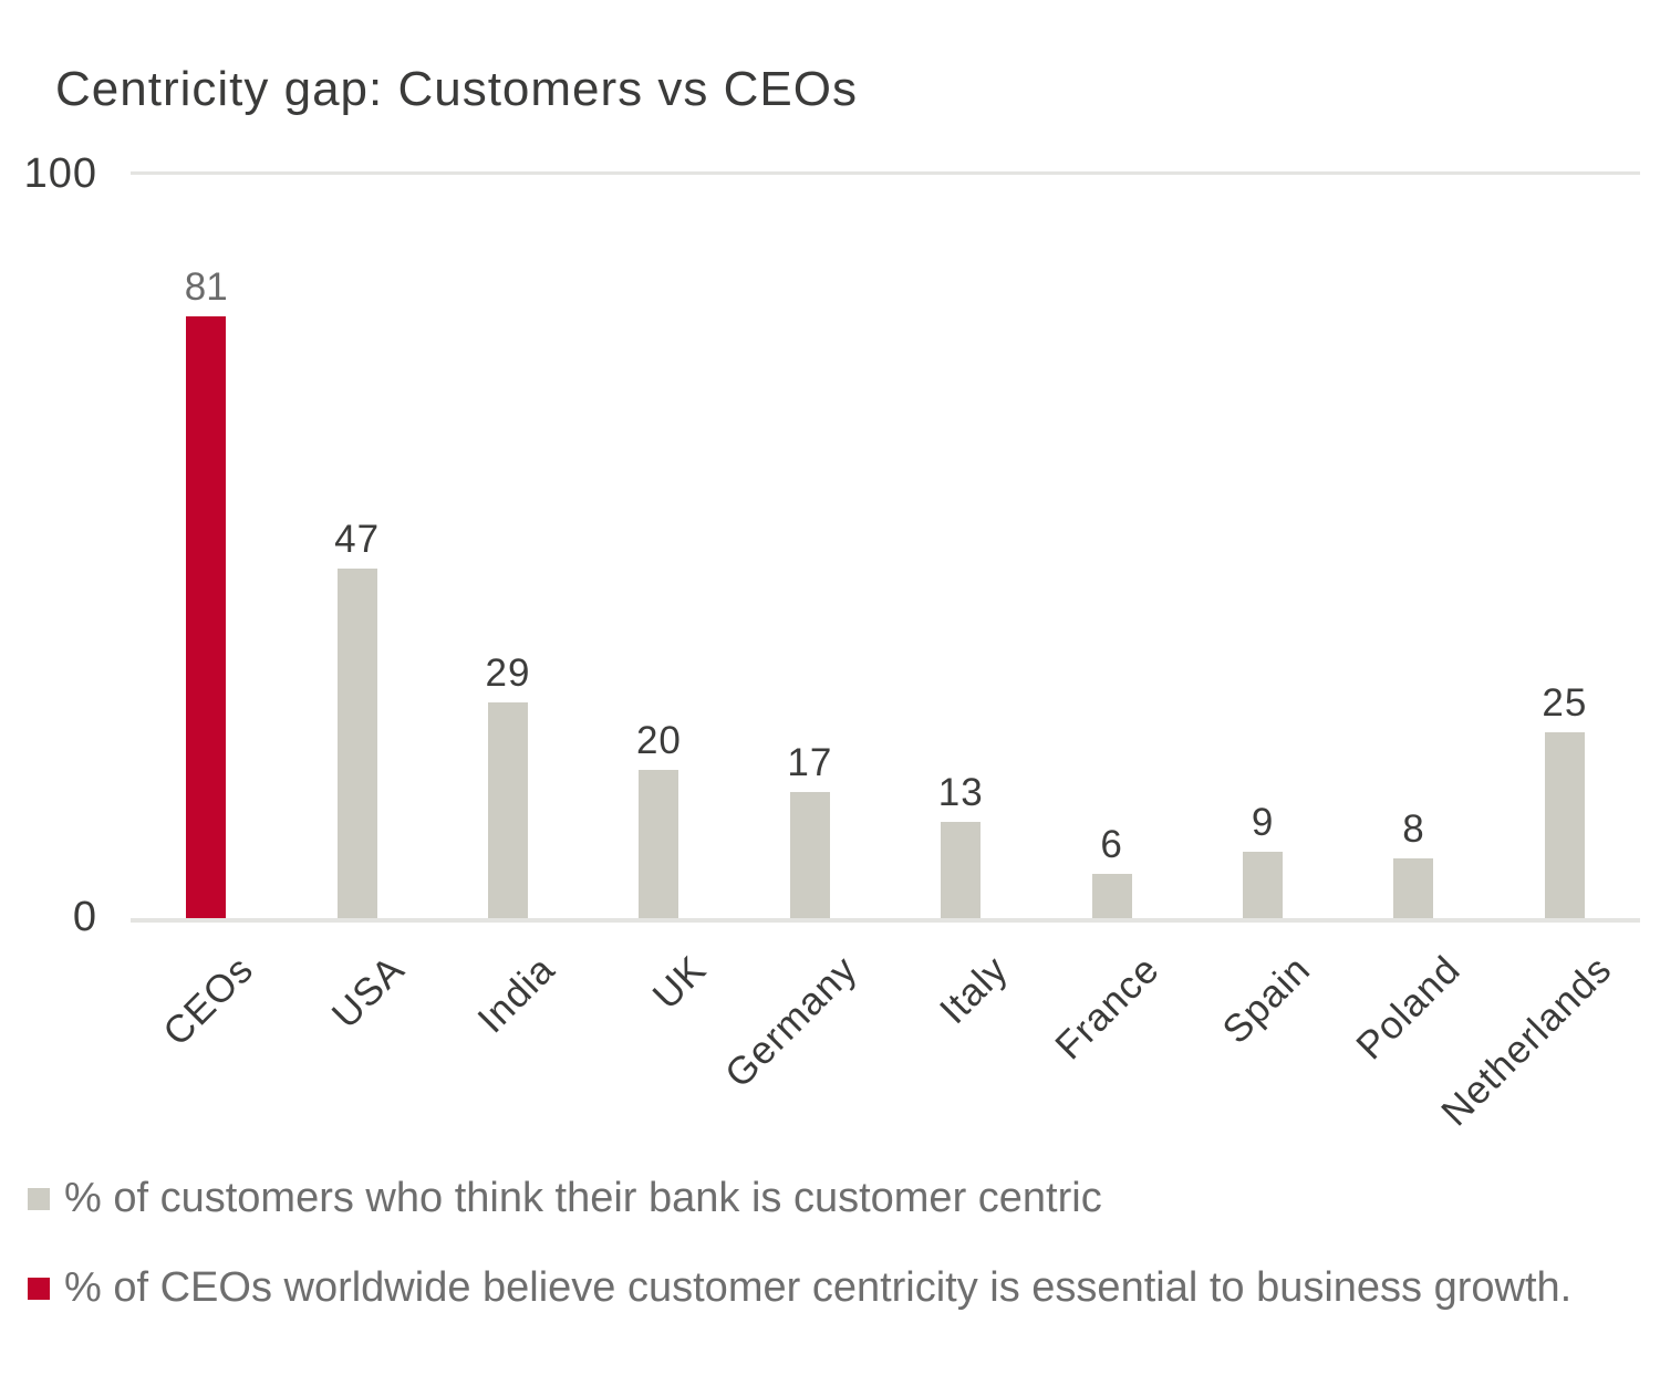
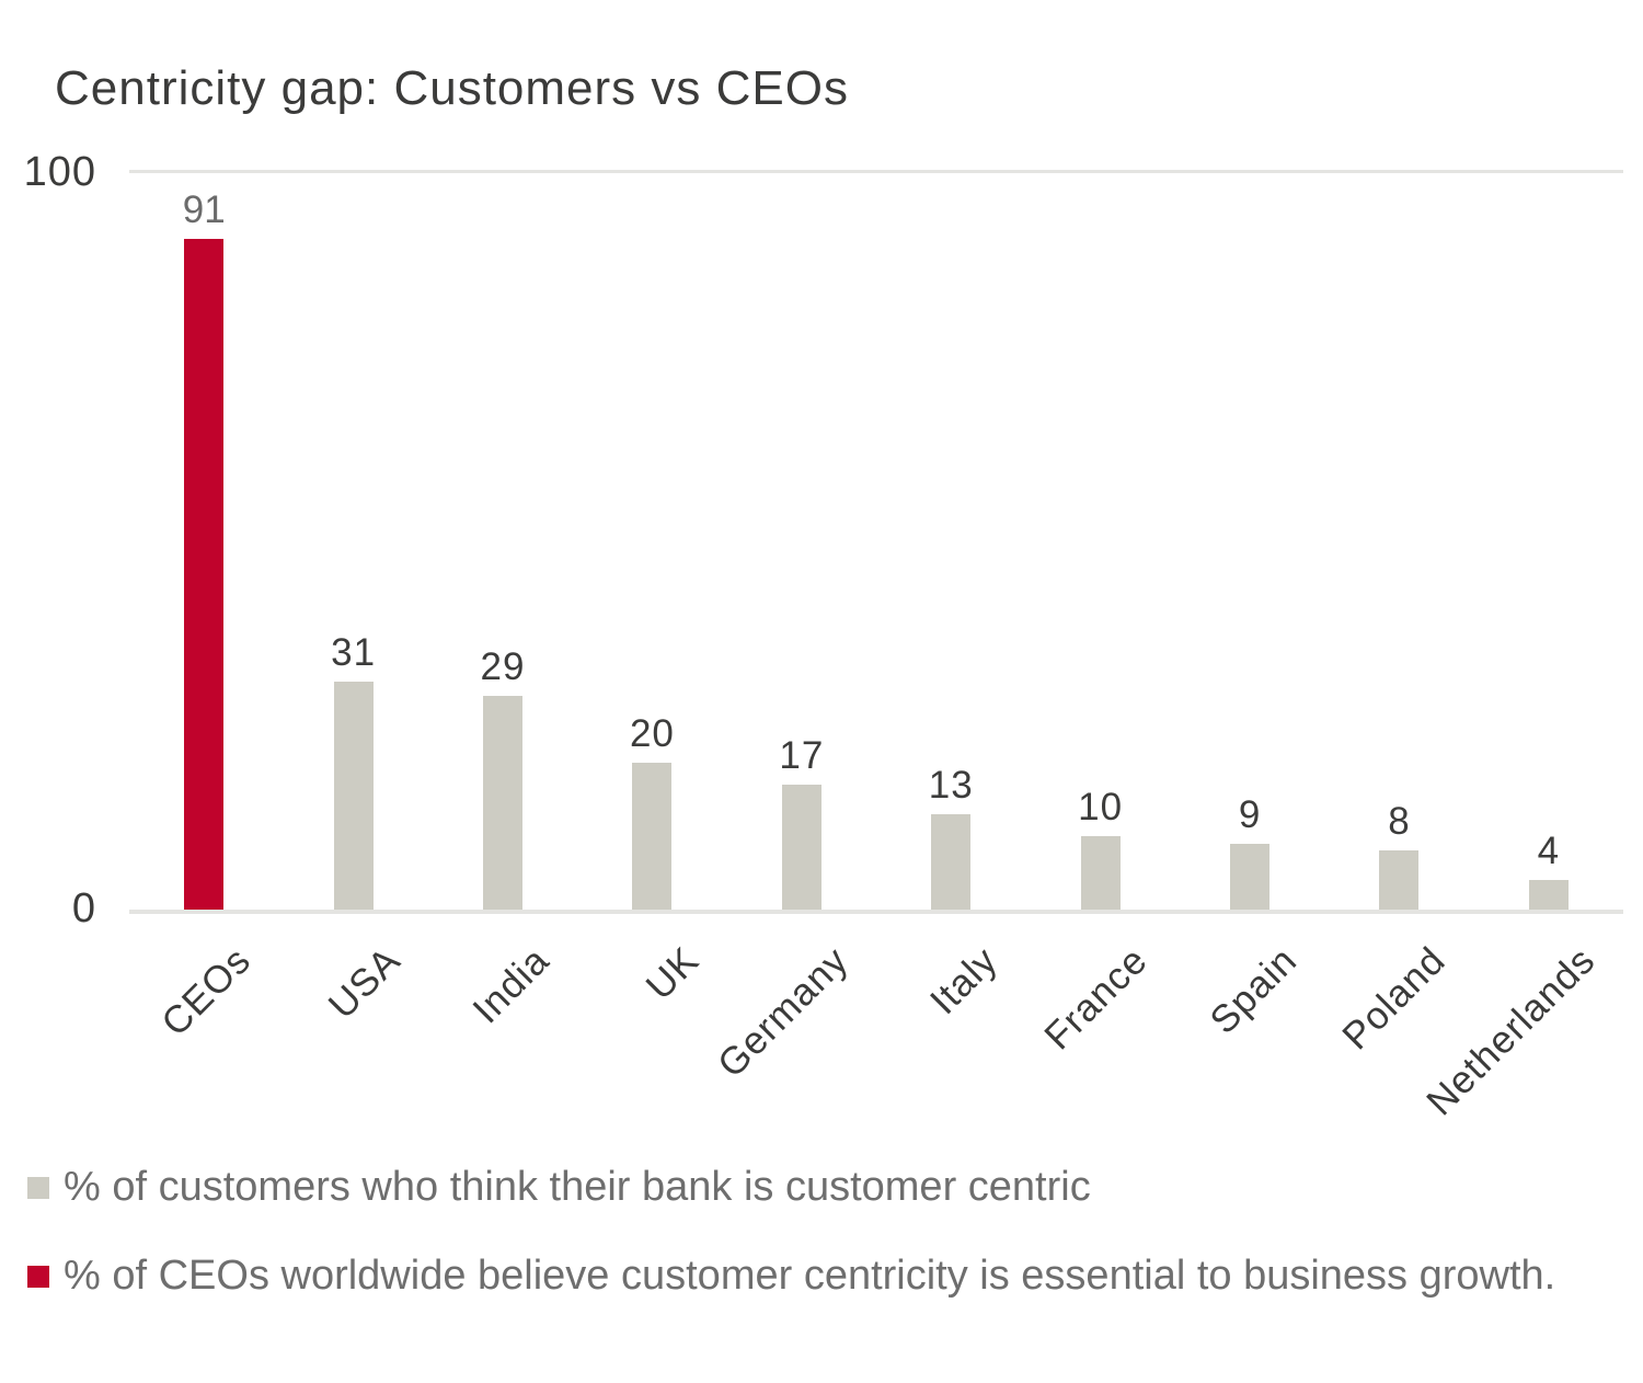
CEOs: 81 -> 91
USA: 47 -> 31
France: 6 -> 10
Netherlands: 25 -> 4
